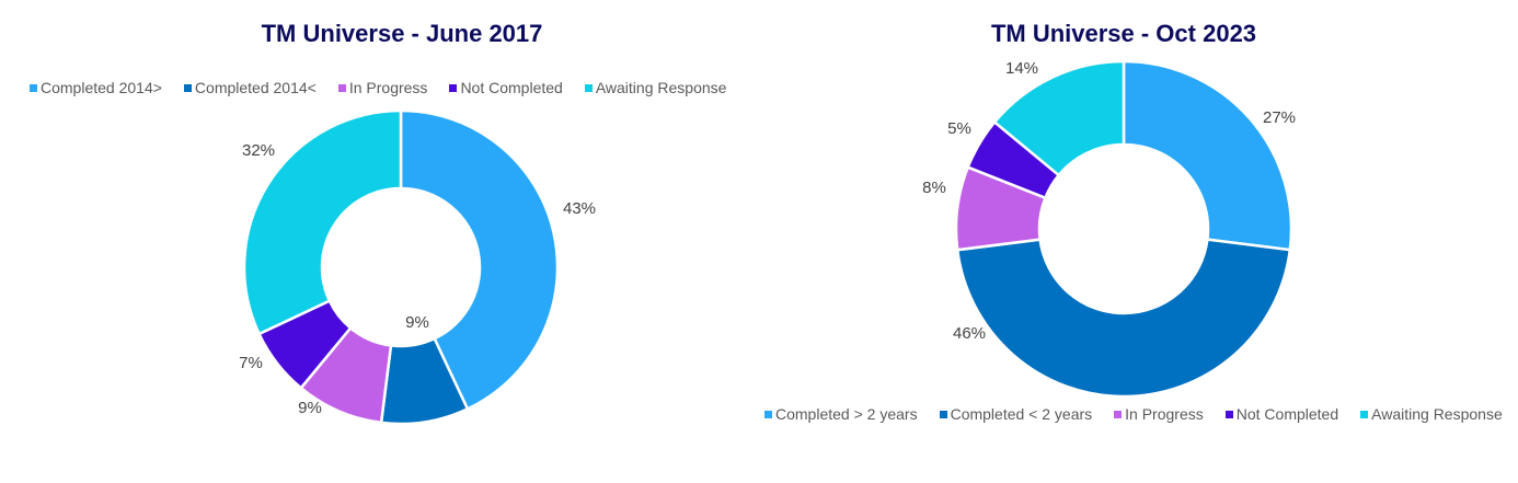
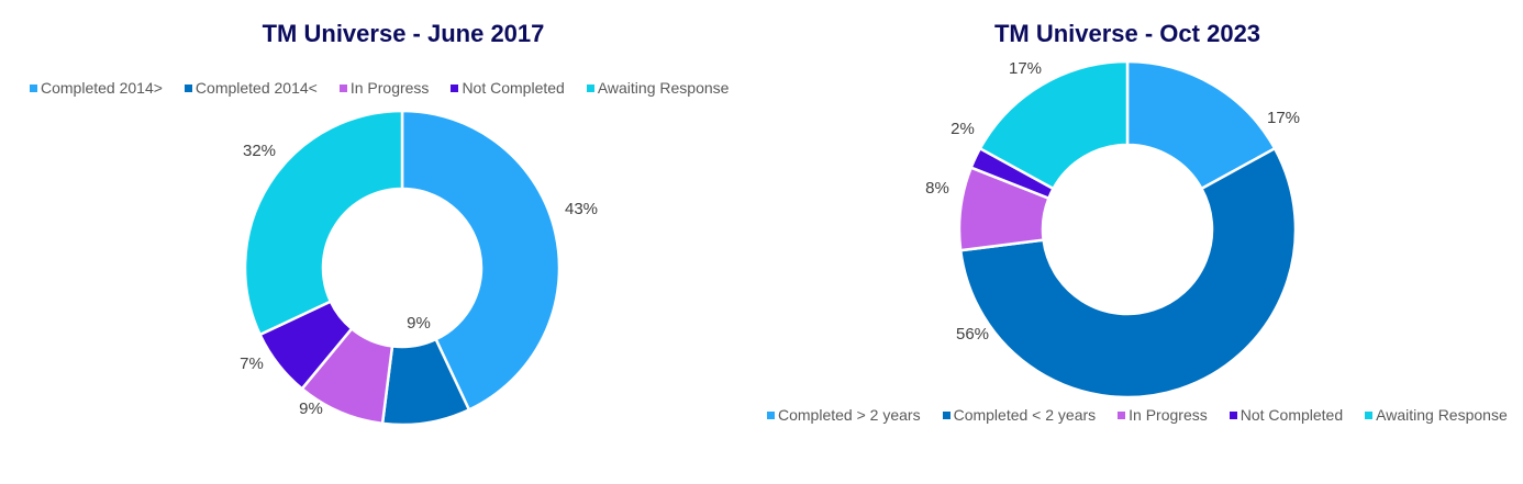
TM Universe - Oct 2023/Completed > 2 years: 27% -> 17%
TM Universe - Oct 2023/Completed < 2 years: 46% -> 56%
TM Universe - Oct 2023/Not Completed: 5% -> 2%
TM Universe - Oct 2023/Awaiting Response: 14% -> 17%
